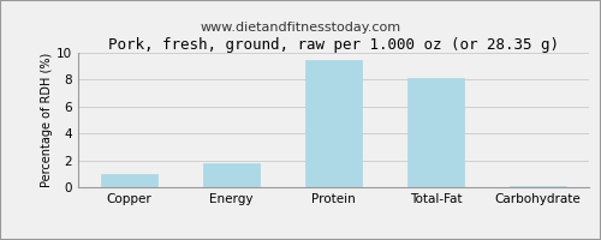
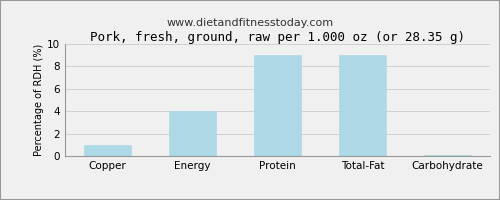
Energy: 1.8 -> 4.0
Protein: 9.5 -> 9.0
Total-Fat: 8.1 -> 9.0
